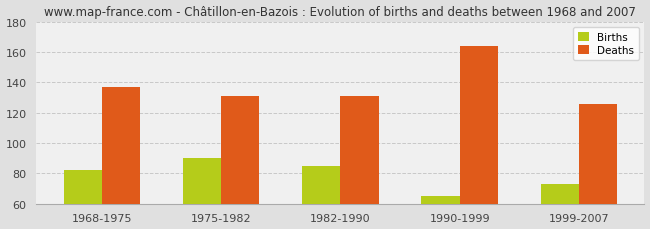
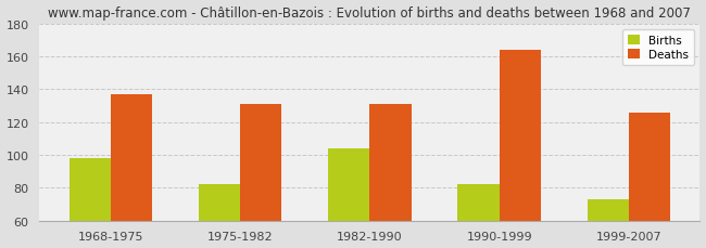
Births/1968-1975: 82 -> 98
Births/1975-1982: 90 -> 82
Births/1982-1990: 85 -> 104
Births/1990-1999: 65 -> 82
